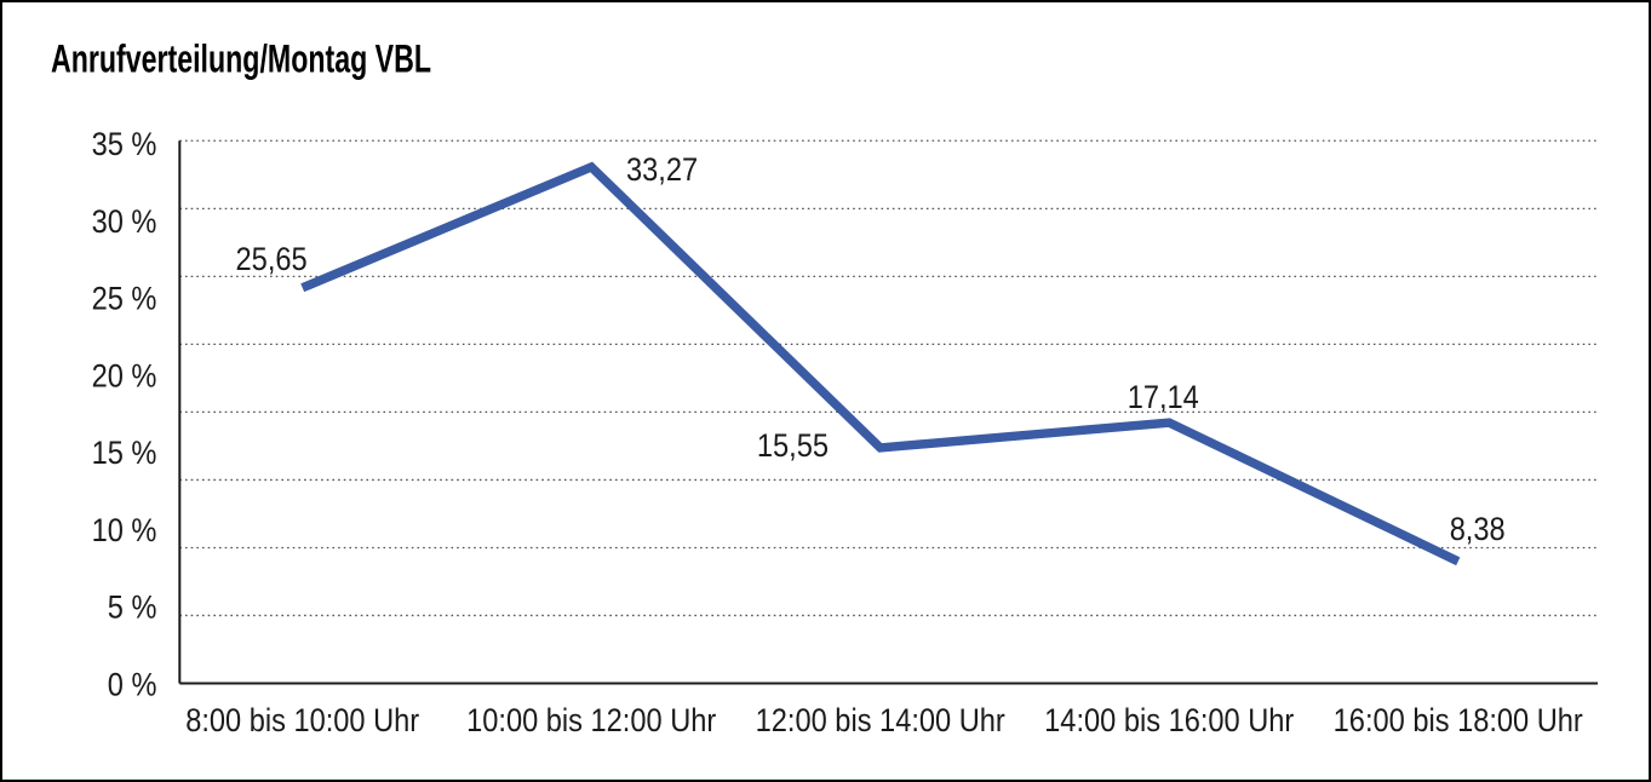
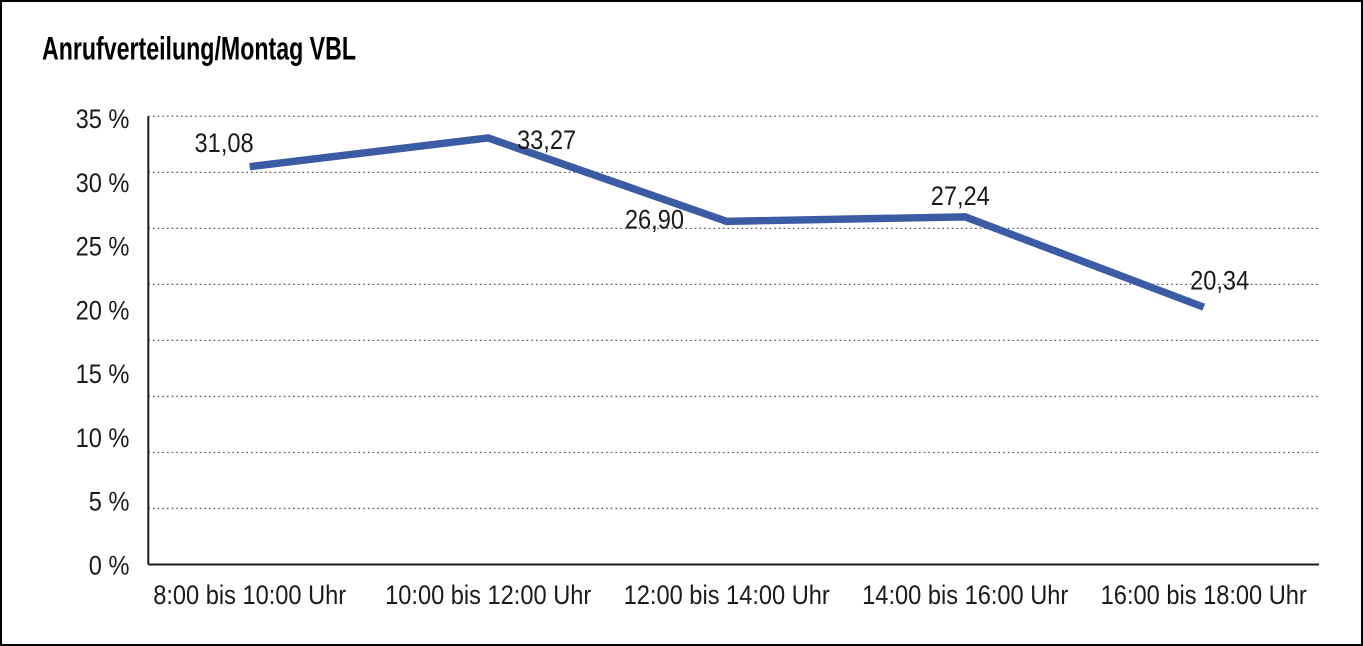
8:00 bis 10:00 Uhr: 25,65 -> 31,08
12:00 bis 14:00 Uhr: 15,55 -> 26,90
14:00 bis 16:00 Uhr: 17,14 -> 27,24
16:00 bis 18:00 Uhr: 8,38 -> 20,34
